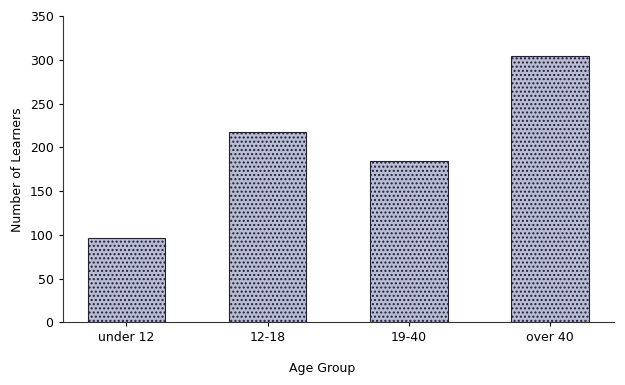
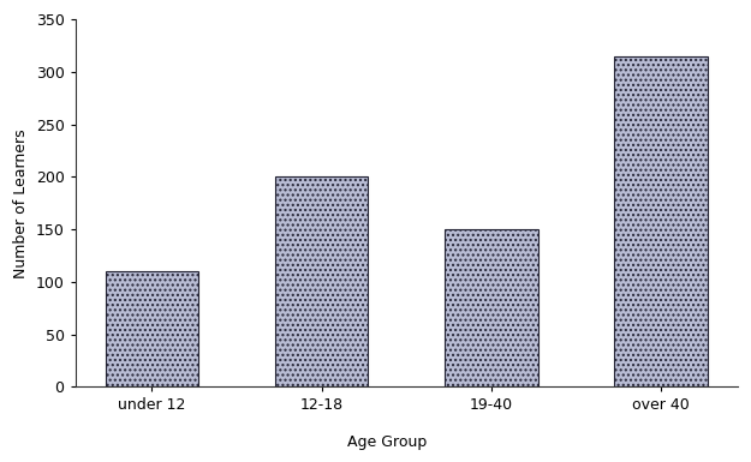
under 12: 96 -> 110
12-18: 218 -> 200
19-40: 184 -> 150
over 40: 304 -> 315
